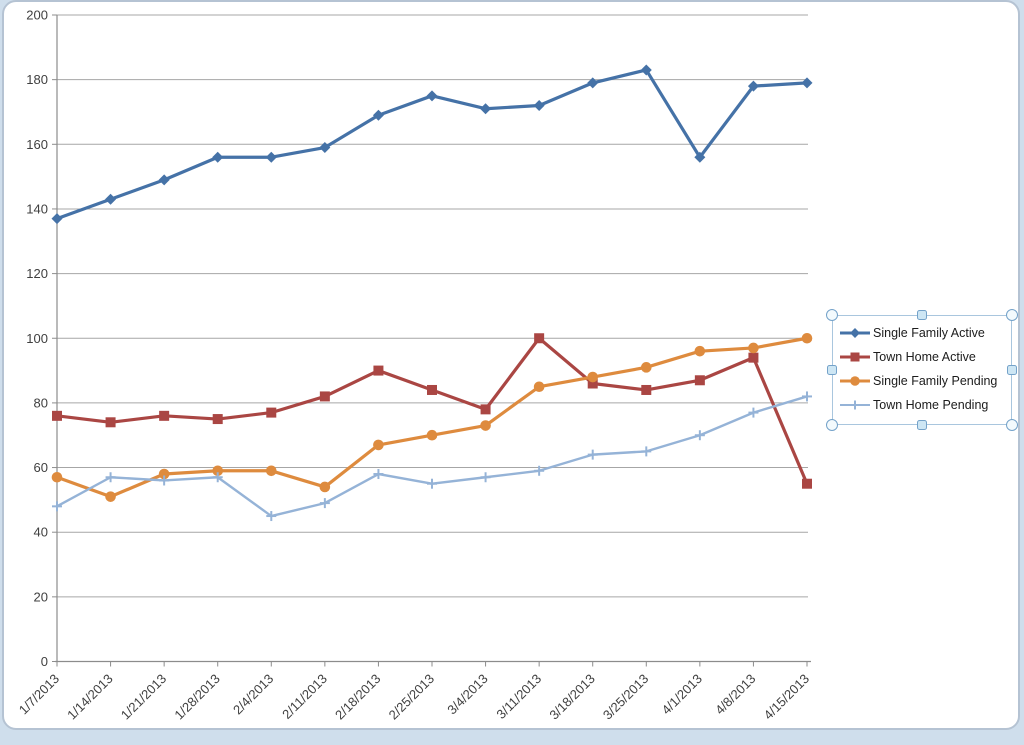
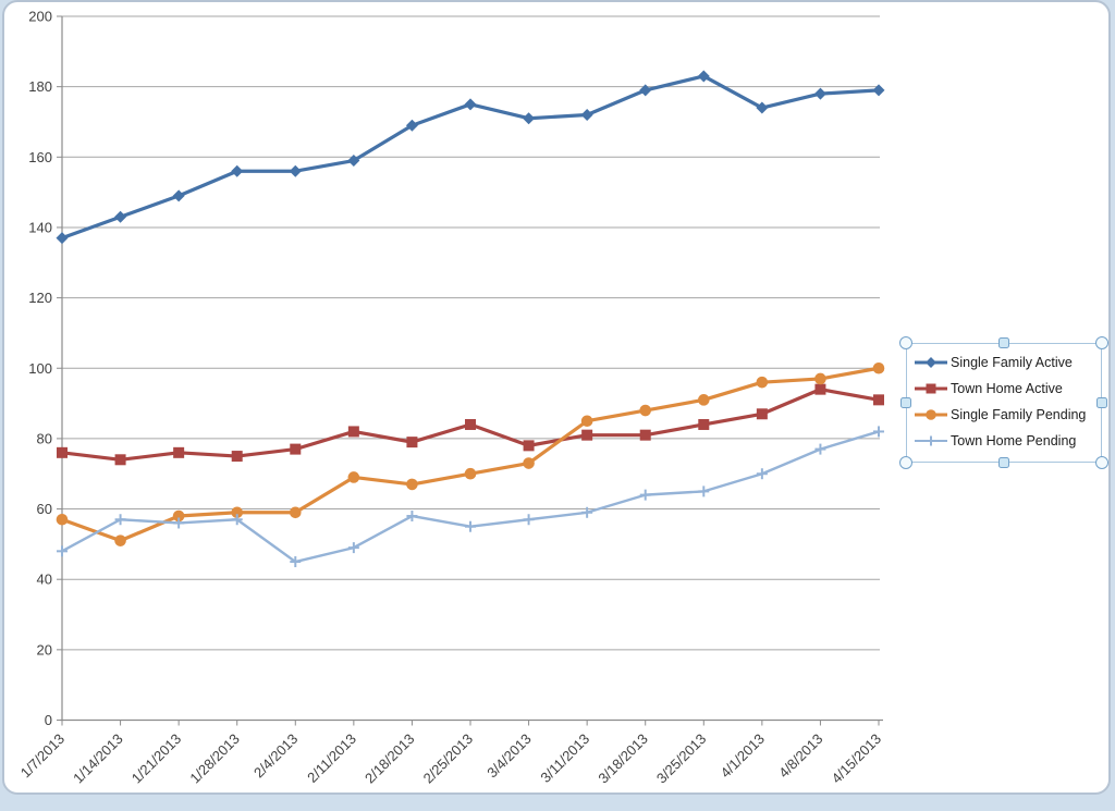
Single Family Pending/2/11/2013: 54 -> 69
Town Home Active/2/18/2013: 90 -> 79
Town Home Active/3/11/2013: 100 -> 81
Town Home Active/3/18/2013: 86 -> 81
Single Family Active/4/1/2013: 156 -> 174
Town Home Active/4/15/2013: 55 -> 91
